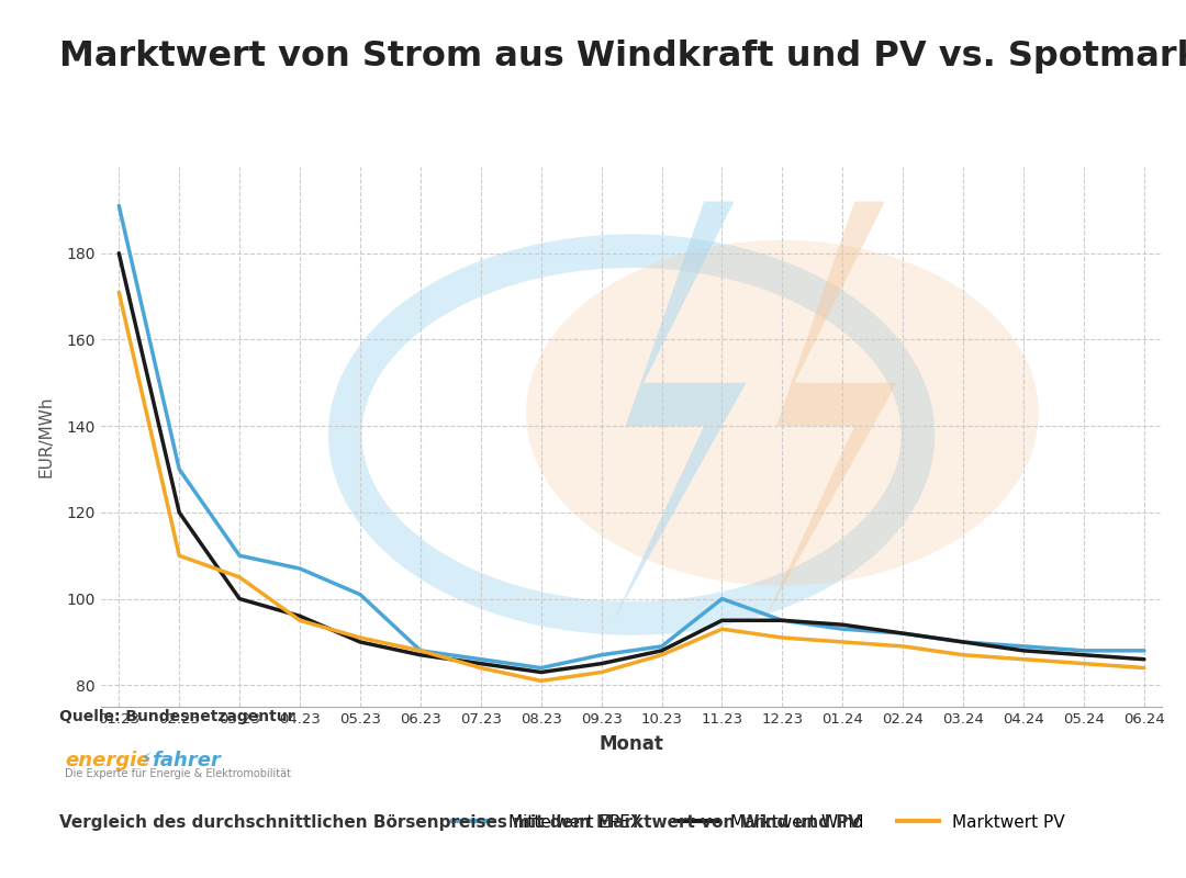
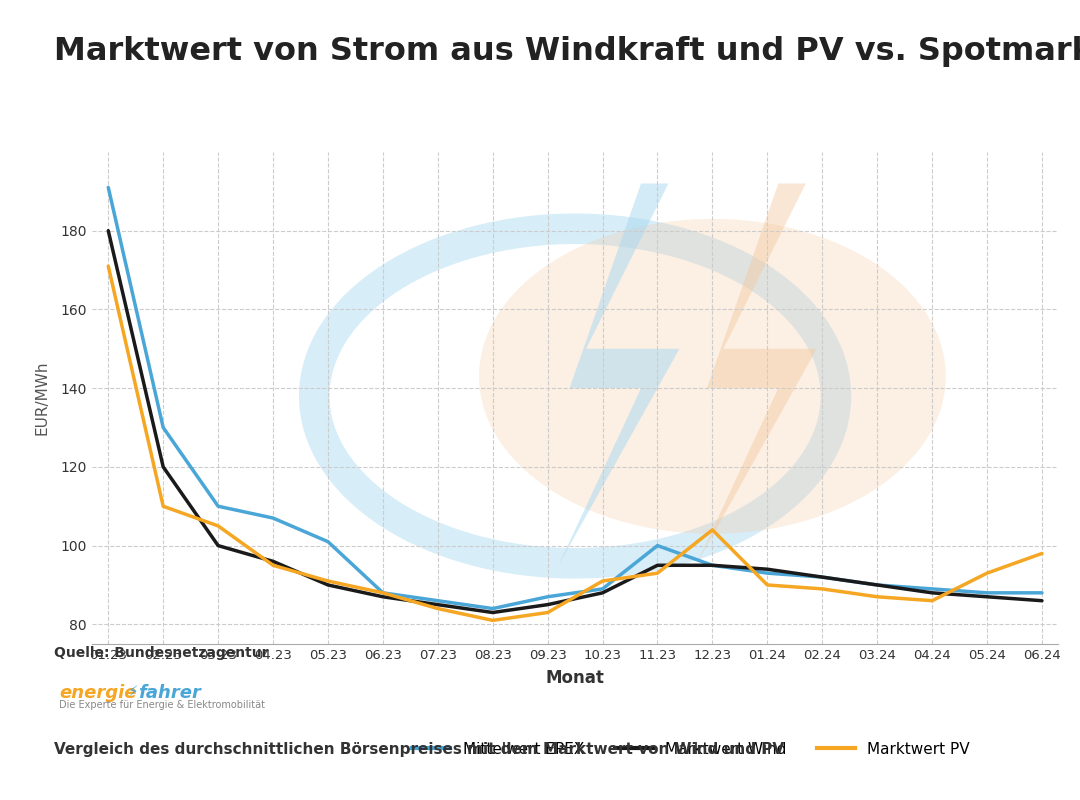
Marktwert PV/10.23: 87 -> 91
Marktwert PV/12.23: 91 -> 104
Marktwert PV/05.24: 85 -> 93
Marktwert PV/06.24: 84 -> 98
